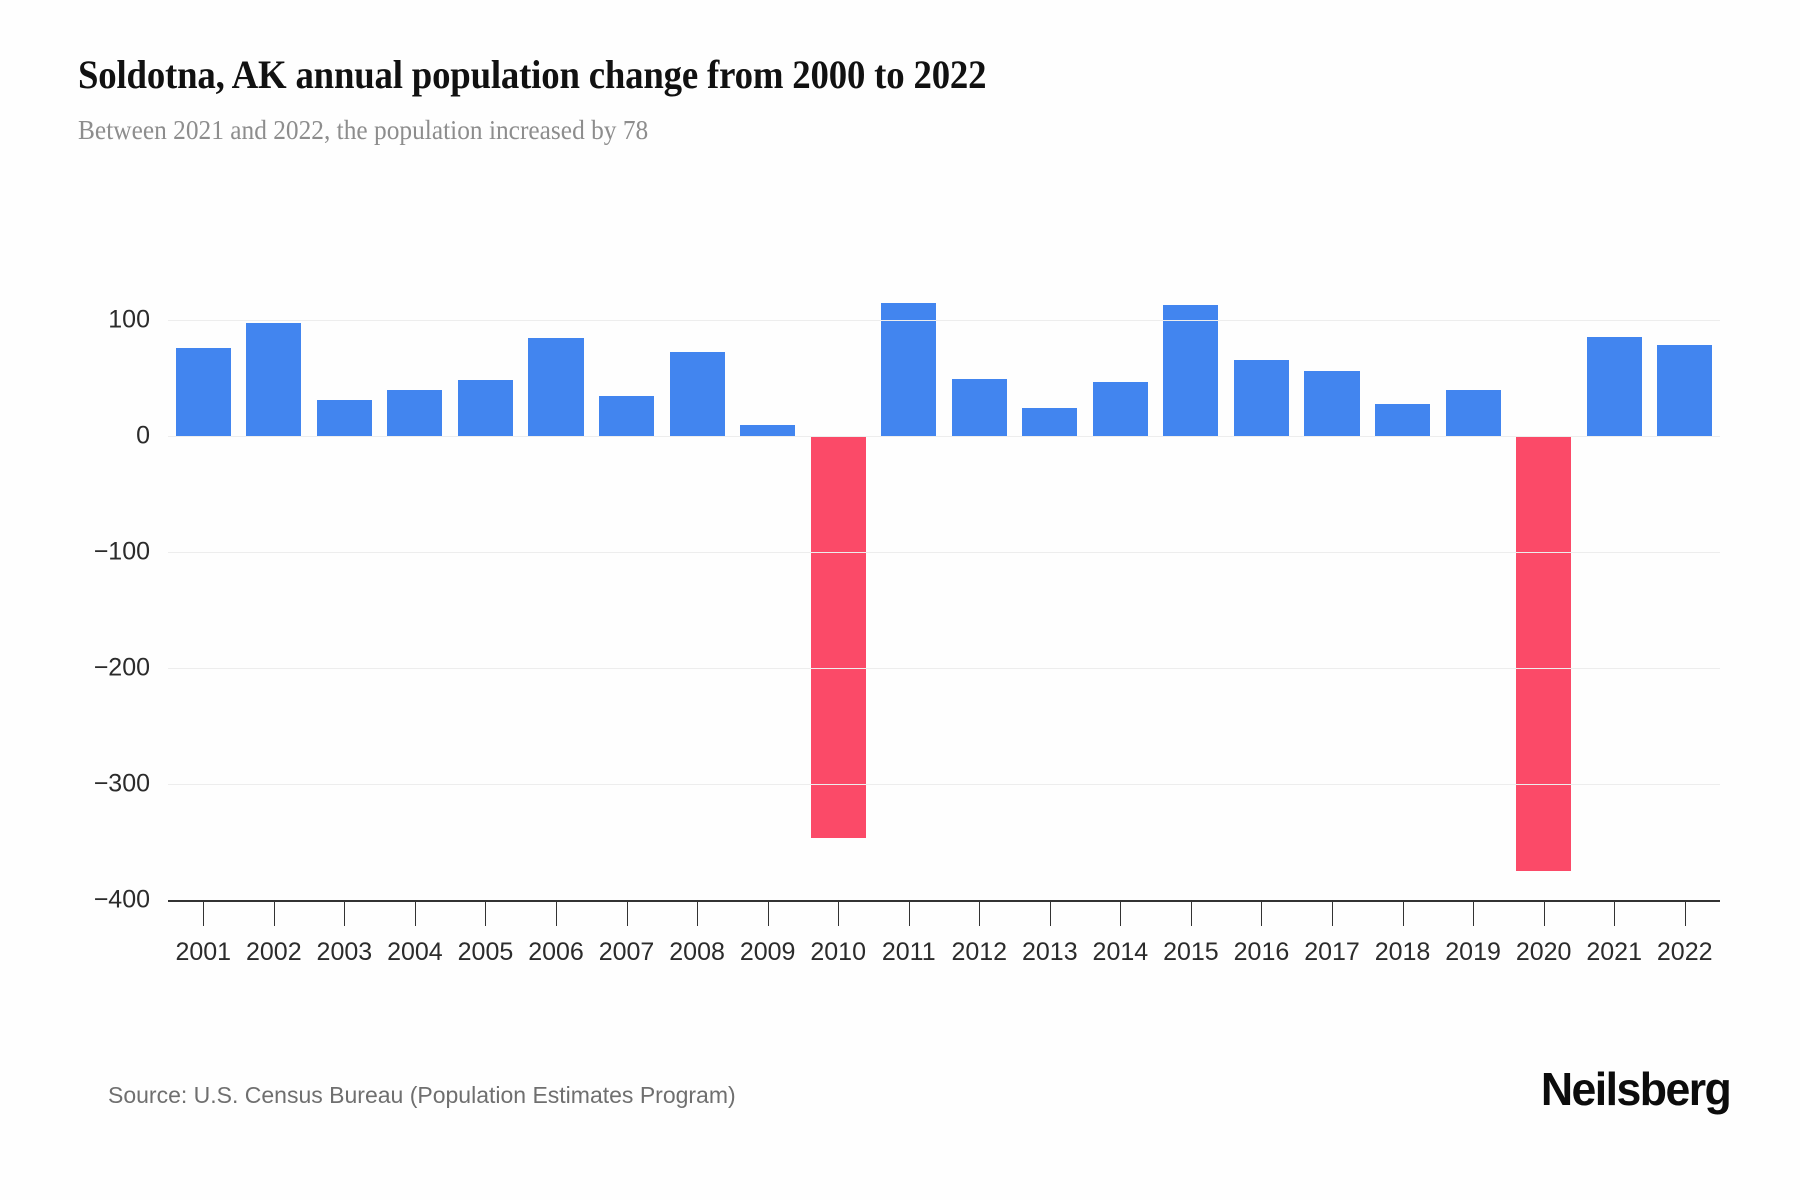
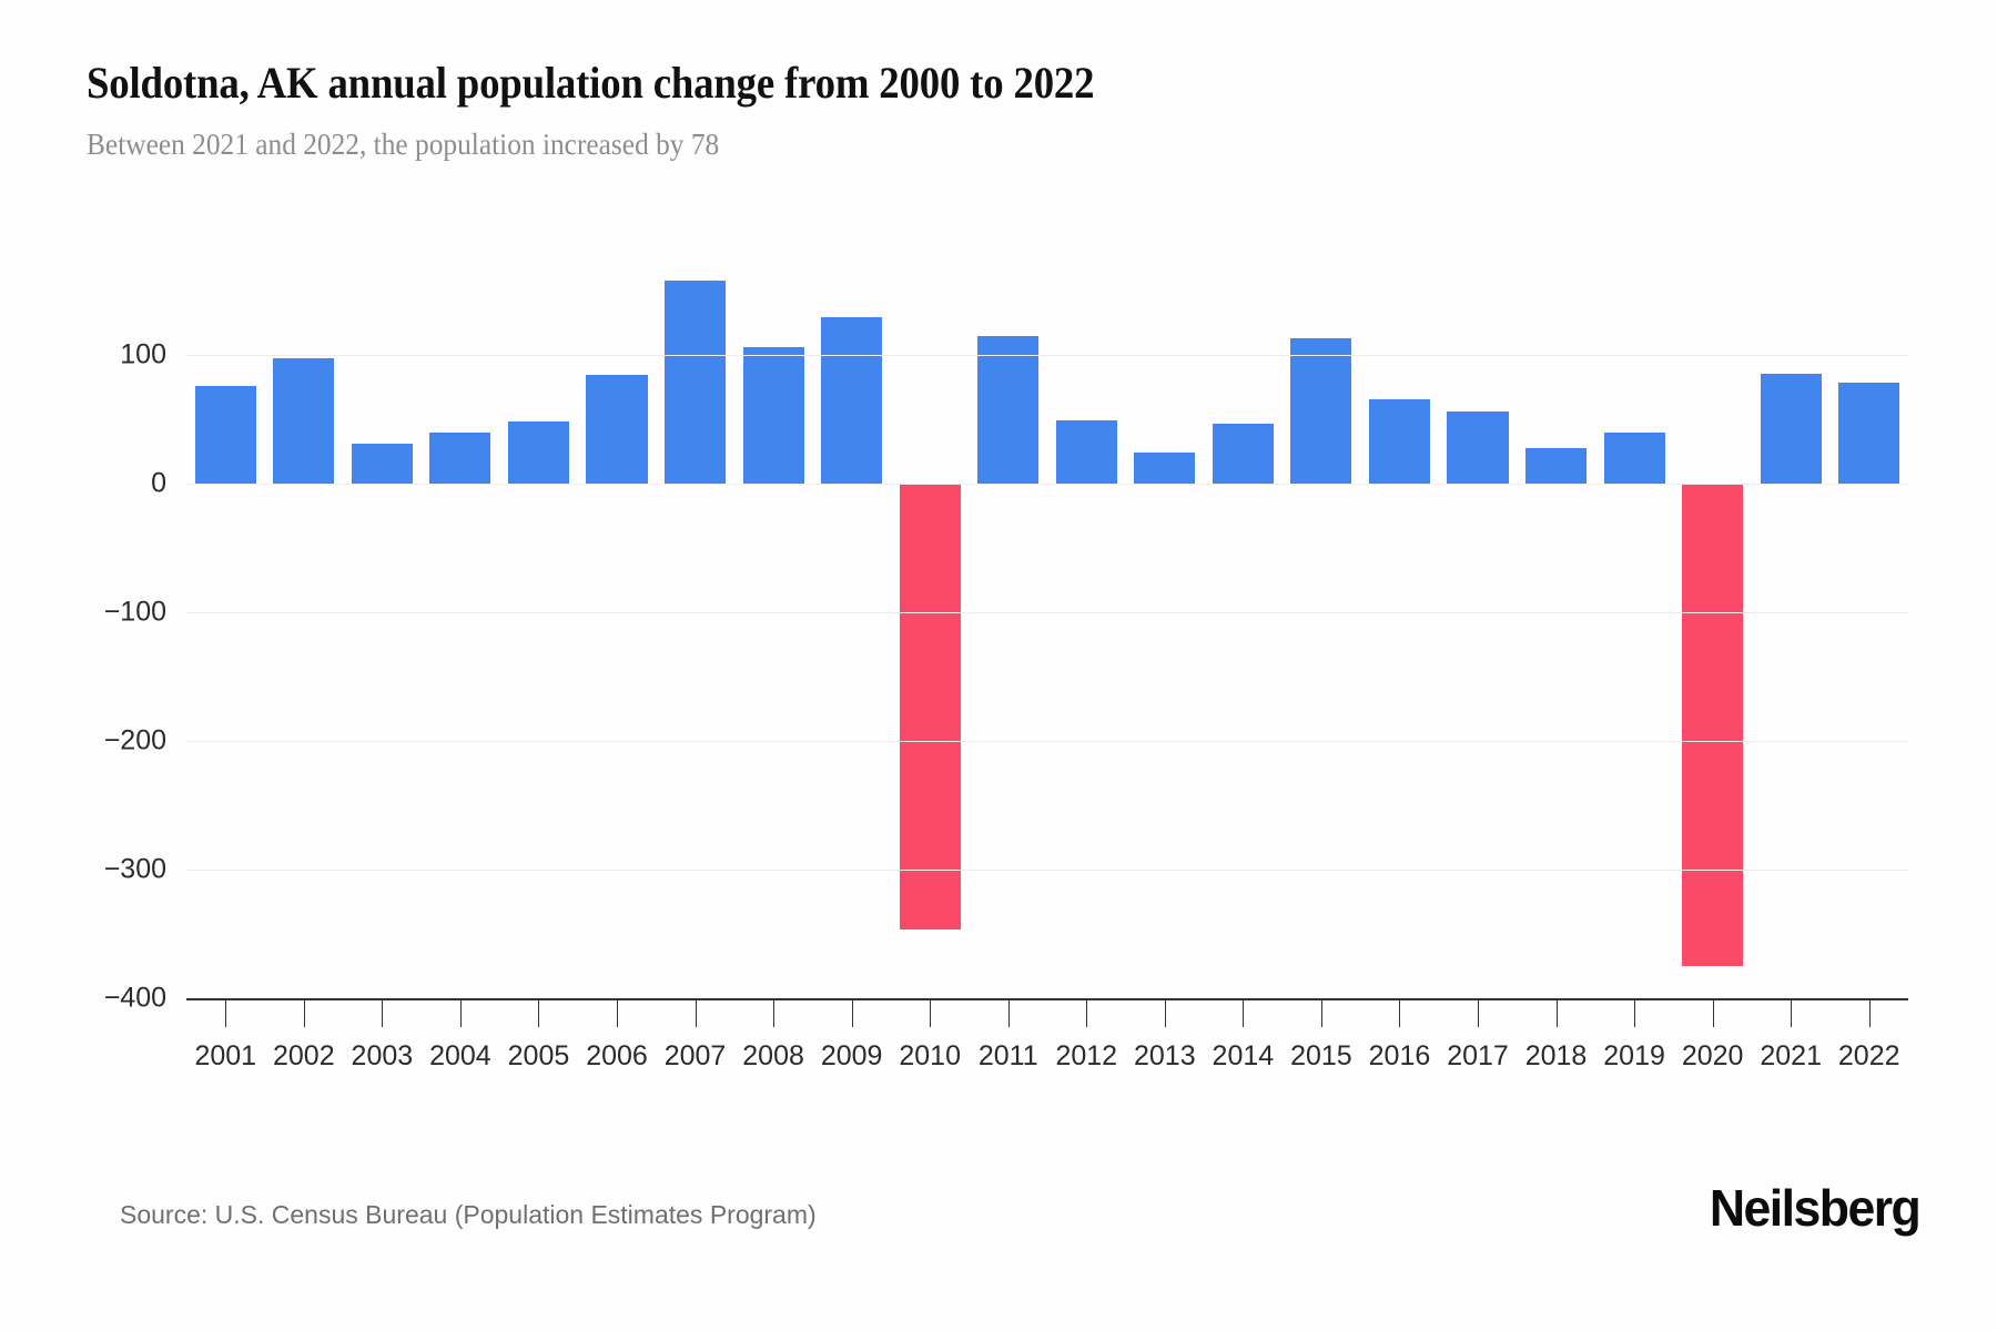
2007: 34 -> 157
2008: 72 -> 106
2009: 9 -> 129
